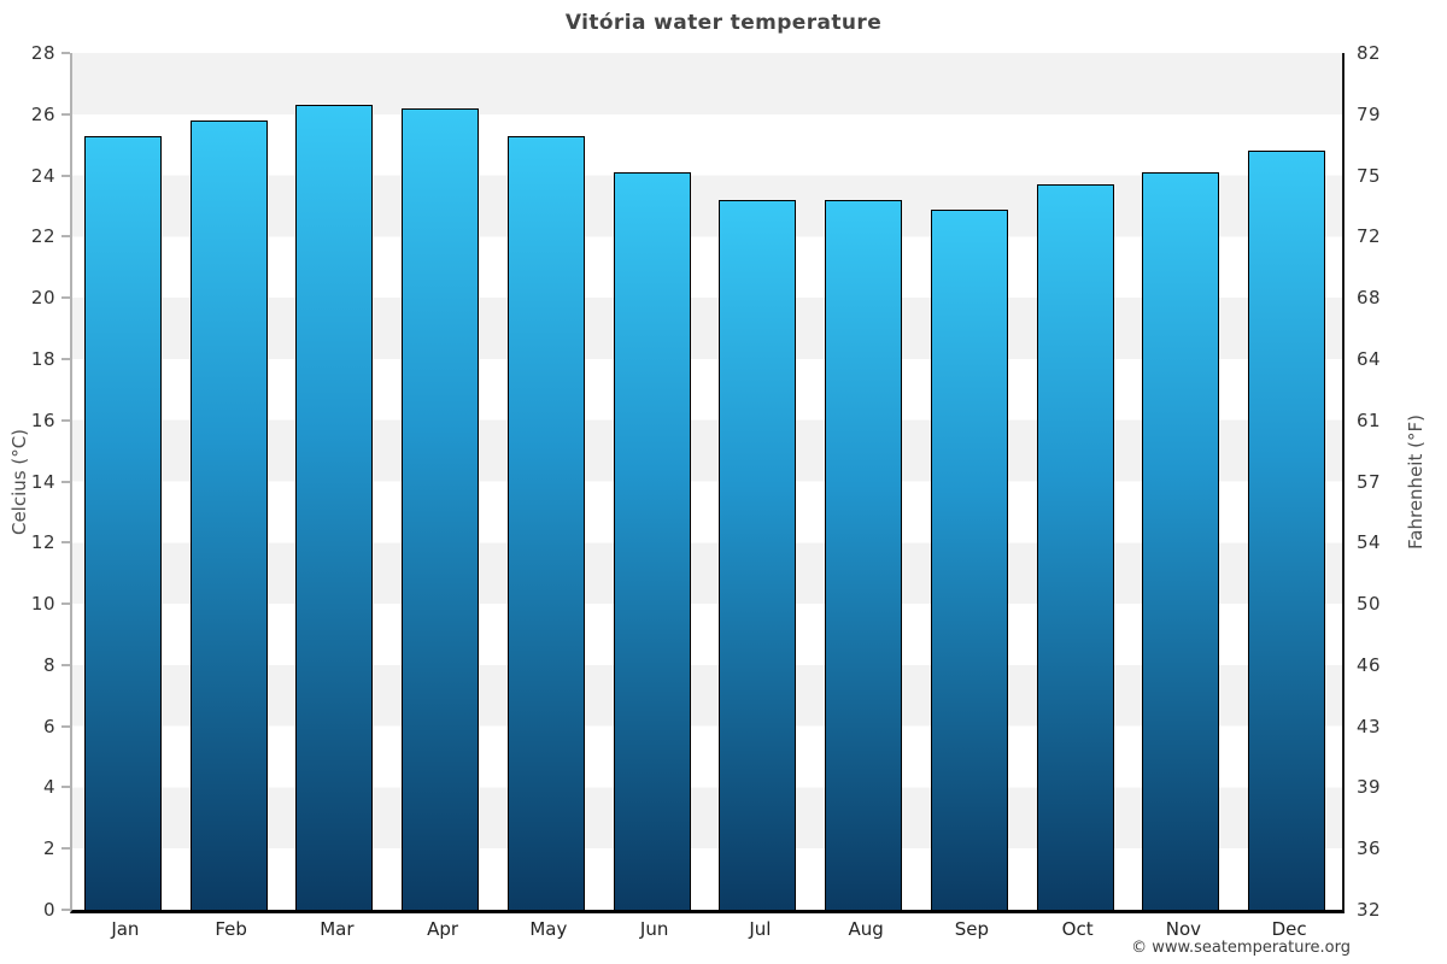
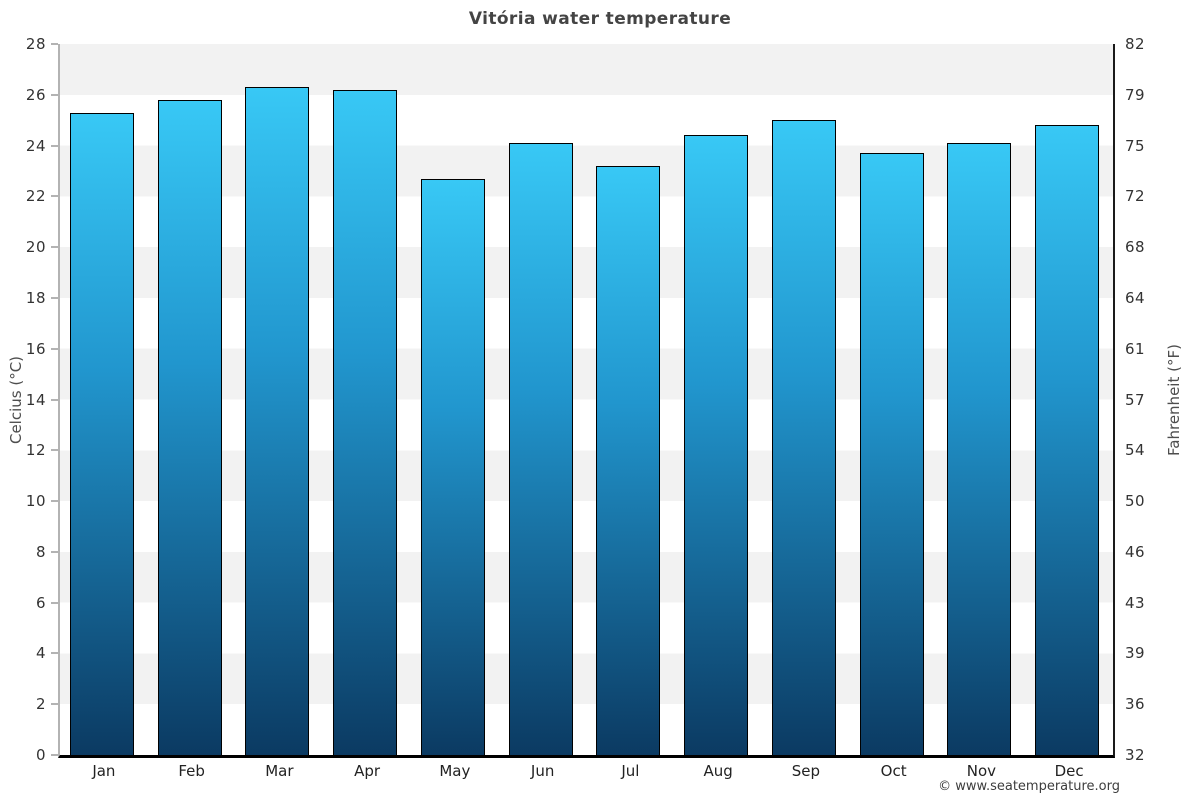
May: 25.3 -> 22.7
Aug: 23.2 -> 24.4
Sep: 22.9 -> 25.0
